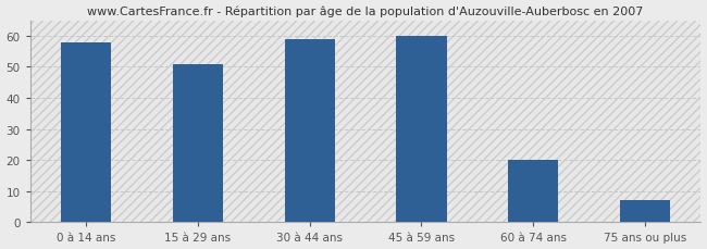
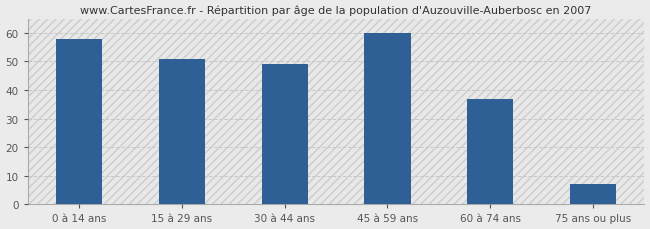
30 à 44 ans: 59 -> 49
60 à 74 ans: 20 -> 37
